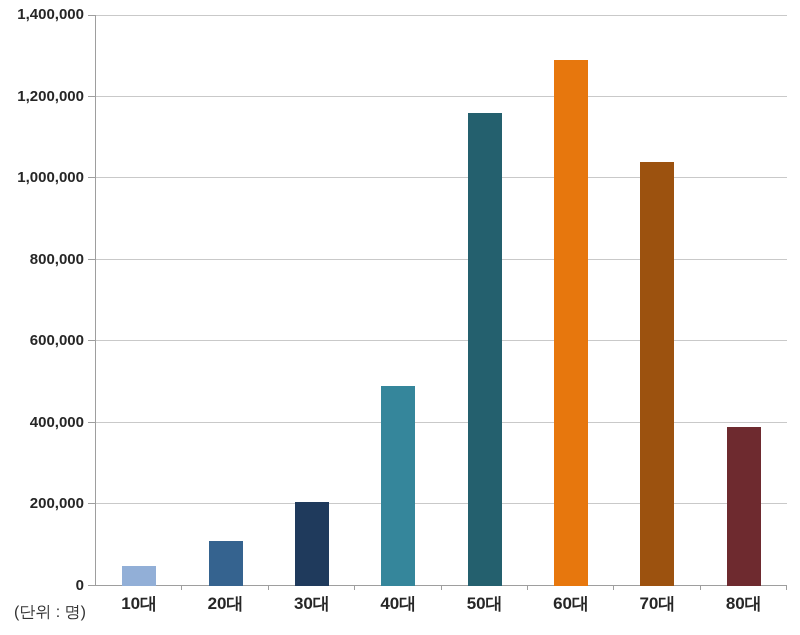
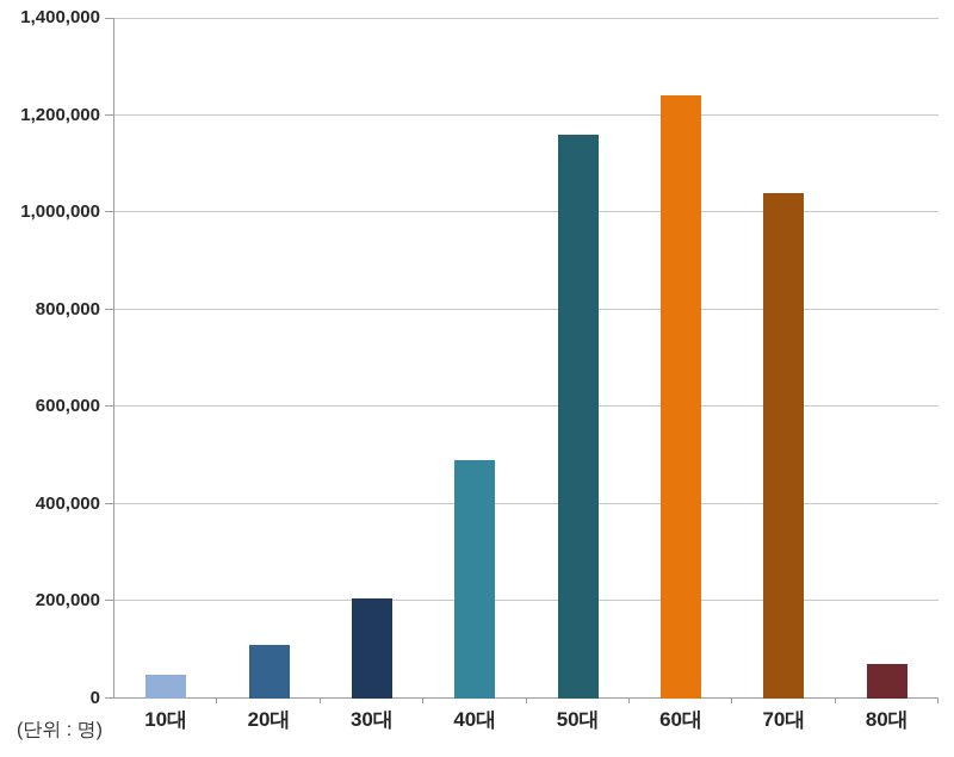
60대: 1290000 -> 1240000
80대: 390000 -> 70000
